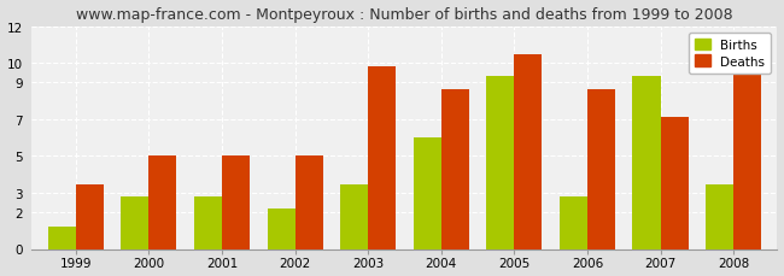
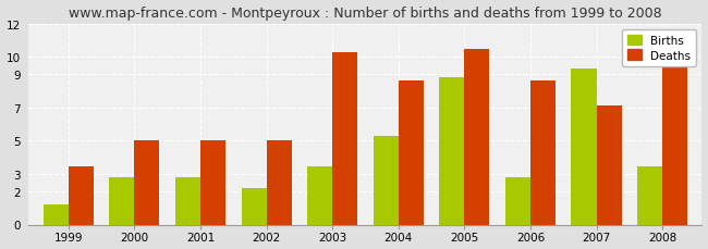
Deaths/2003: 9.8 -> 10.3
Births/2004: 6.0 -> 5.3
Births/2005: 9.3 -> 8.8
